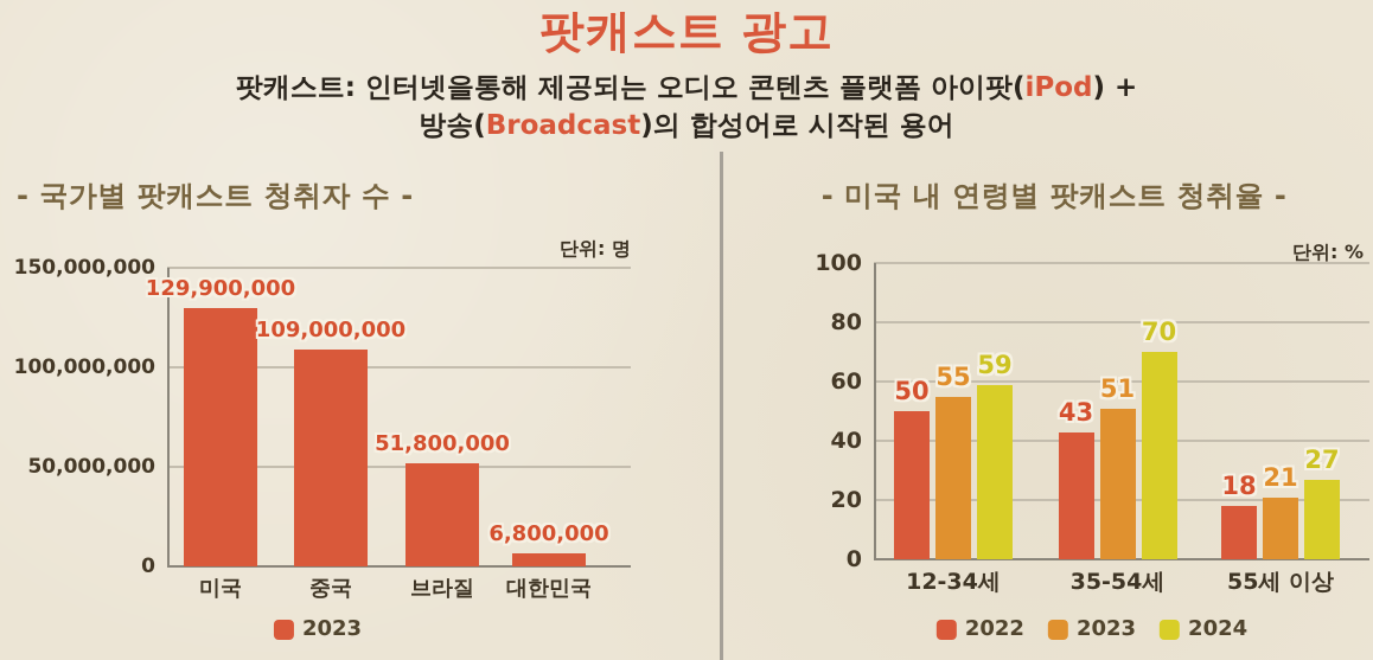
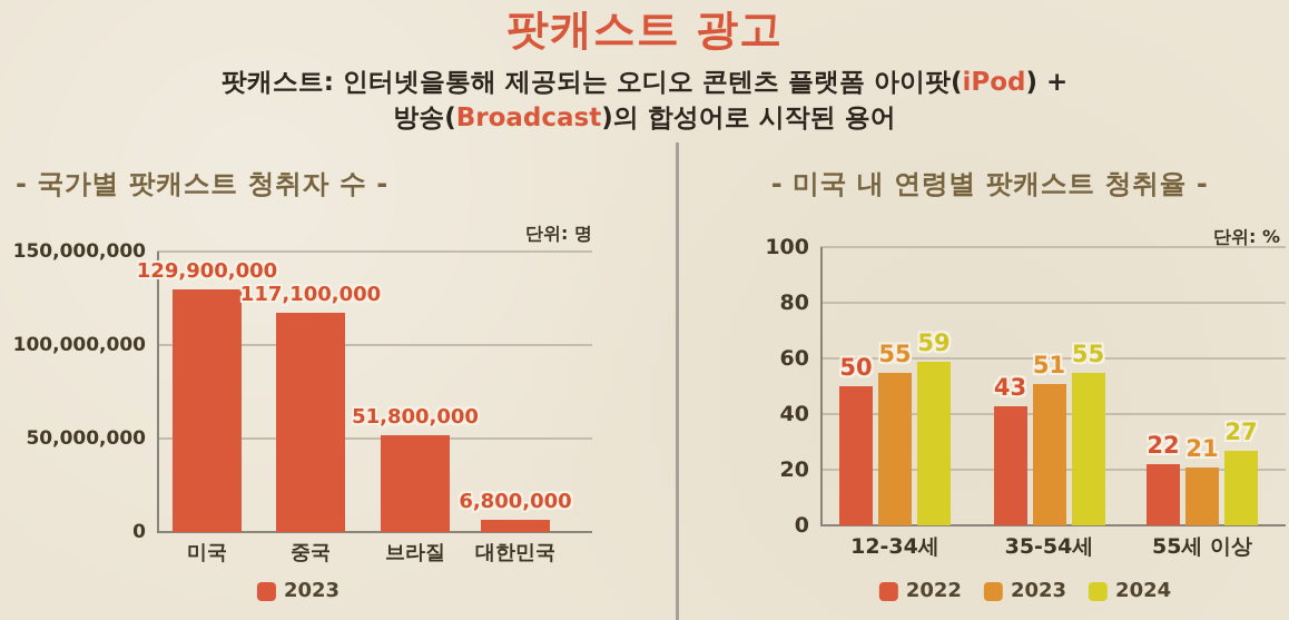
- 국가별 팟캐스트 청취자 수 -/중국: 109,000,000 -> 117,100,000
- 미국 내 연령별 팟캐스트 청취율 -/2024/35-54세: 70 -> 55
- 미국 내 연령별 팟캐스트 청취율 -/2022/55세 이상: 18 -> 22
